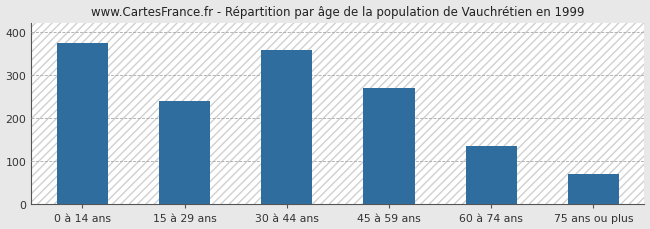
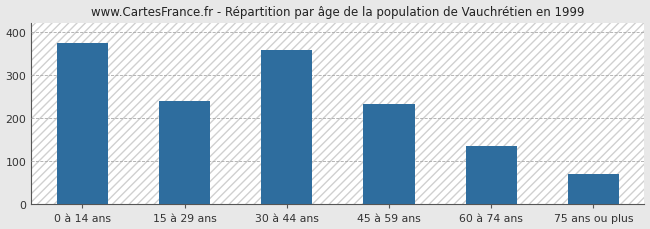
45 à 59 ans: 270 -> 232
